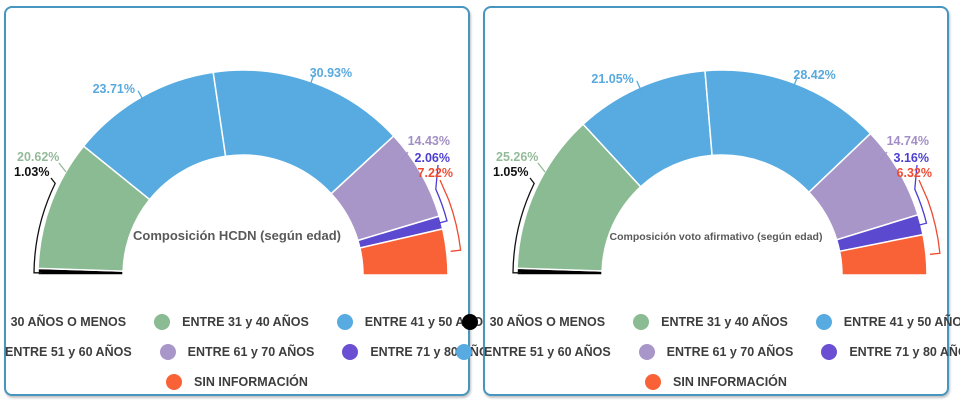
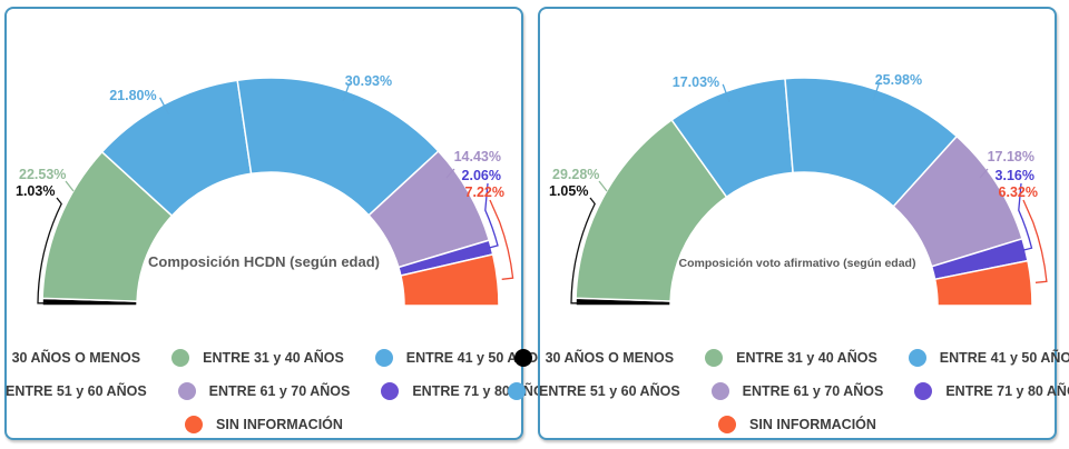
Composición HCDN (según edad)/ENTRE 31 y 40 AÑOS: 20.62% -> 22.53%
Composición HCDN (según edad)/ENTRE 41 y 50 AÑOS: 23.71% -> 21.80%
Composición voto afirmativo (según edad)/ENTRE 31 y 40 AÑOS: 25.26% -> 29.28%
Composición voto afirmativo (según edad)/ENTRE 41 y 50 AÑOS: 21.05% -> 17.03%
Composición voto afirmativo (según edad)/ENTRE 51 y 60 AÑOS: 28.42% -> 25.98%
Composición voto afirmativo (según edad)/ENTRE 61 y 70 AÑOS: 14.74% -> 17.18%
